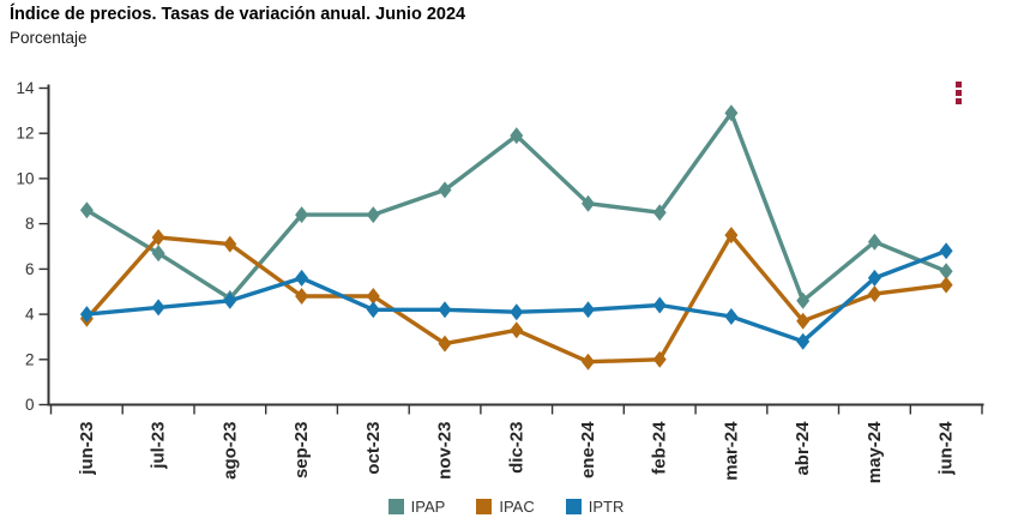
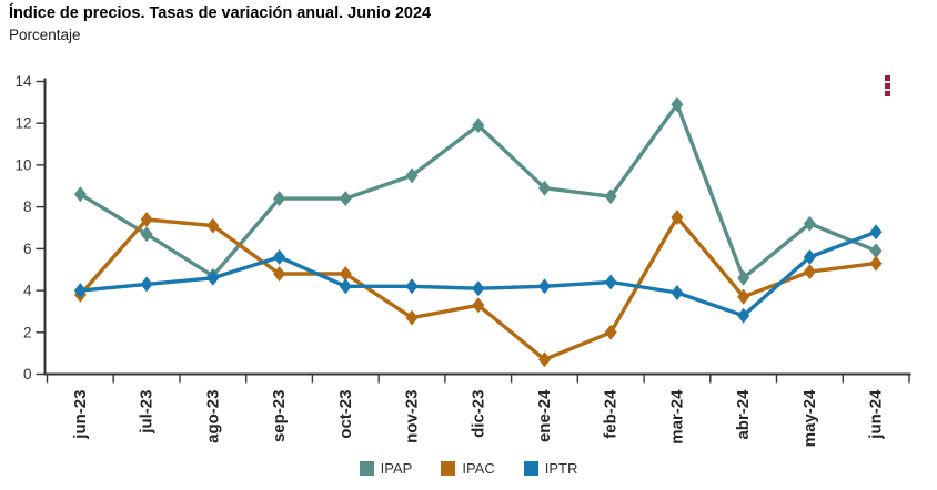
IPAC/ene-24: 1.9 -> 0.7
